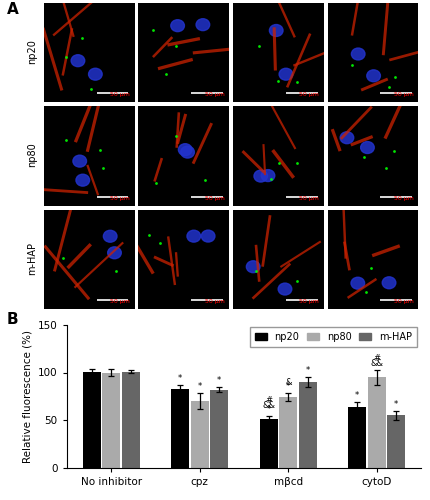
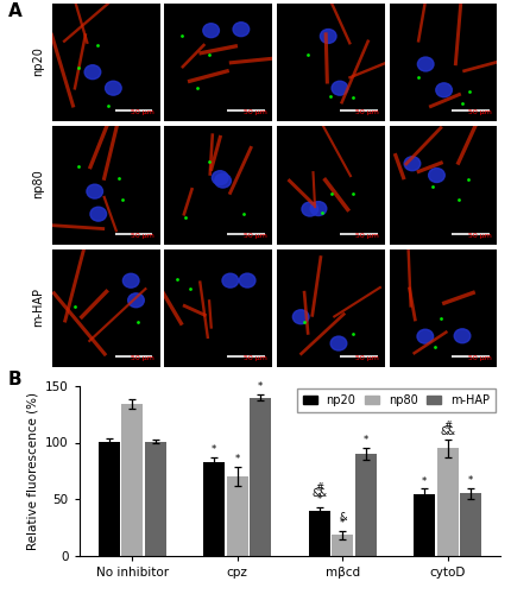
np80/No inhibitor: 100 -> 134
m-HAP/cpz: 82 -> 140
np20/mβcd: 51 -> 40
np80/mβcd: 74 -> 18
np20/cytoD: 64 -> 54
